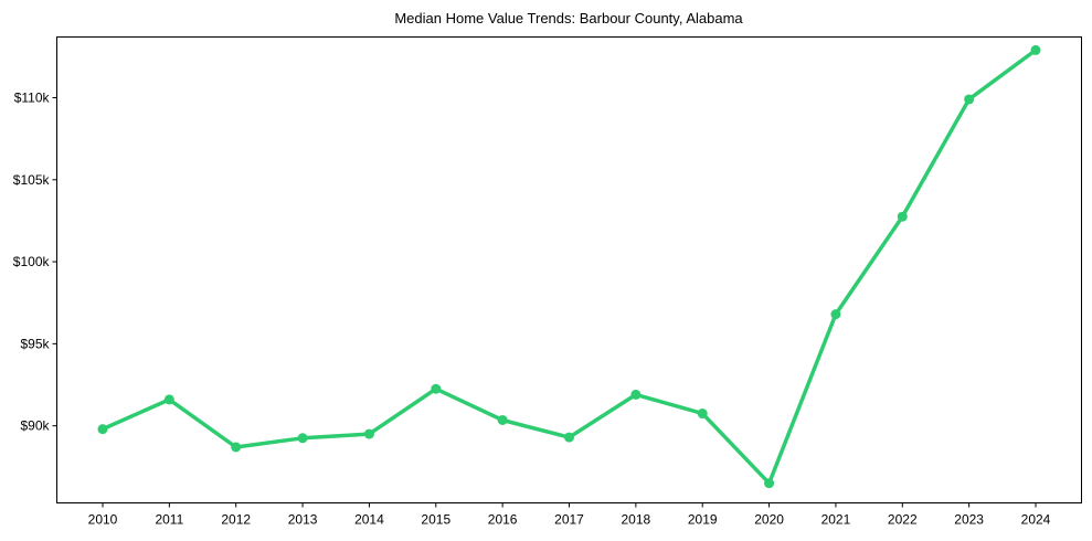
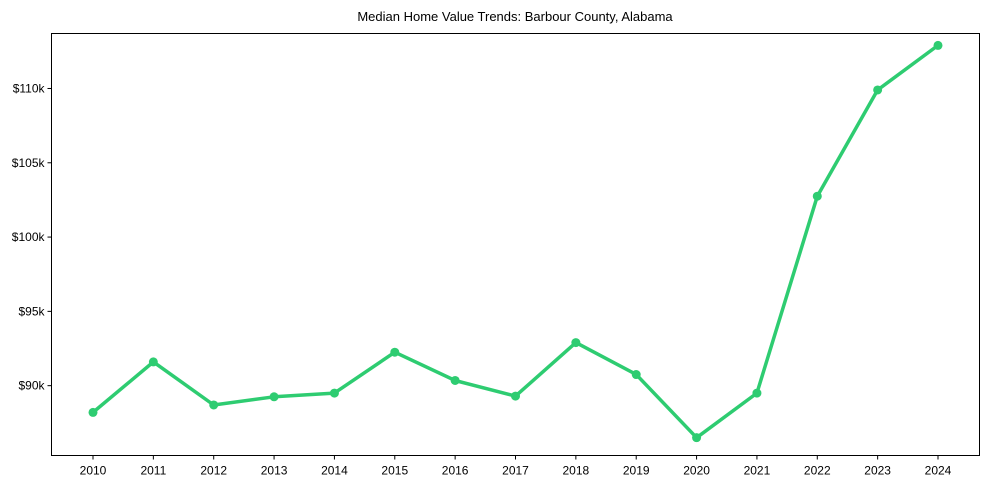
2010: $89.8k -> $88.2k
2018: $91.9k -> $92.9k
2021: $96.8k -> $89.5k
